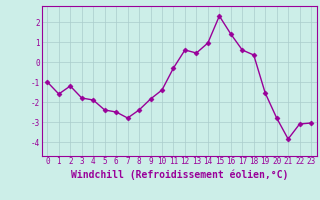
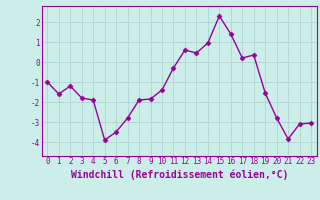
5: -2.40 -> -3.90
6: -2.50 -> -3.50
8: -2.40 -> -1.90
17: 0.60 -> 0.20
